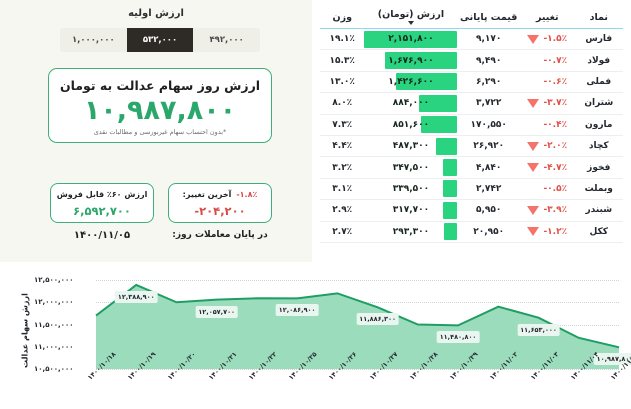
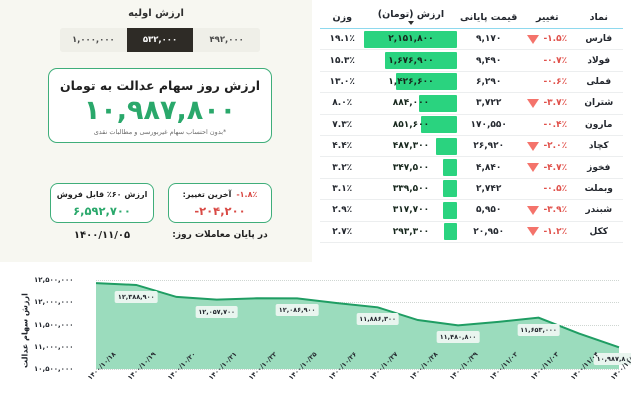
۱۴۰۰/۱۰/۱۸: 11700000 -> 12400000
۱۴۰۰/۱۰/۲۰: 12000000 -> 12100000
۱۴۰۰/۱۰/۲۶: 12200000 -> 12000000
۱۴۰۰/۱۰/۲۸: 11500000 -> 11600000
۱۴۰۰/۱۱/۰۲: 11900000 -> 11600000
۱۴۰۰/۱۱/۰۴: 11200000 -> 11300000
